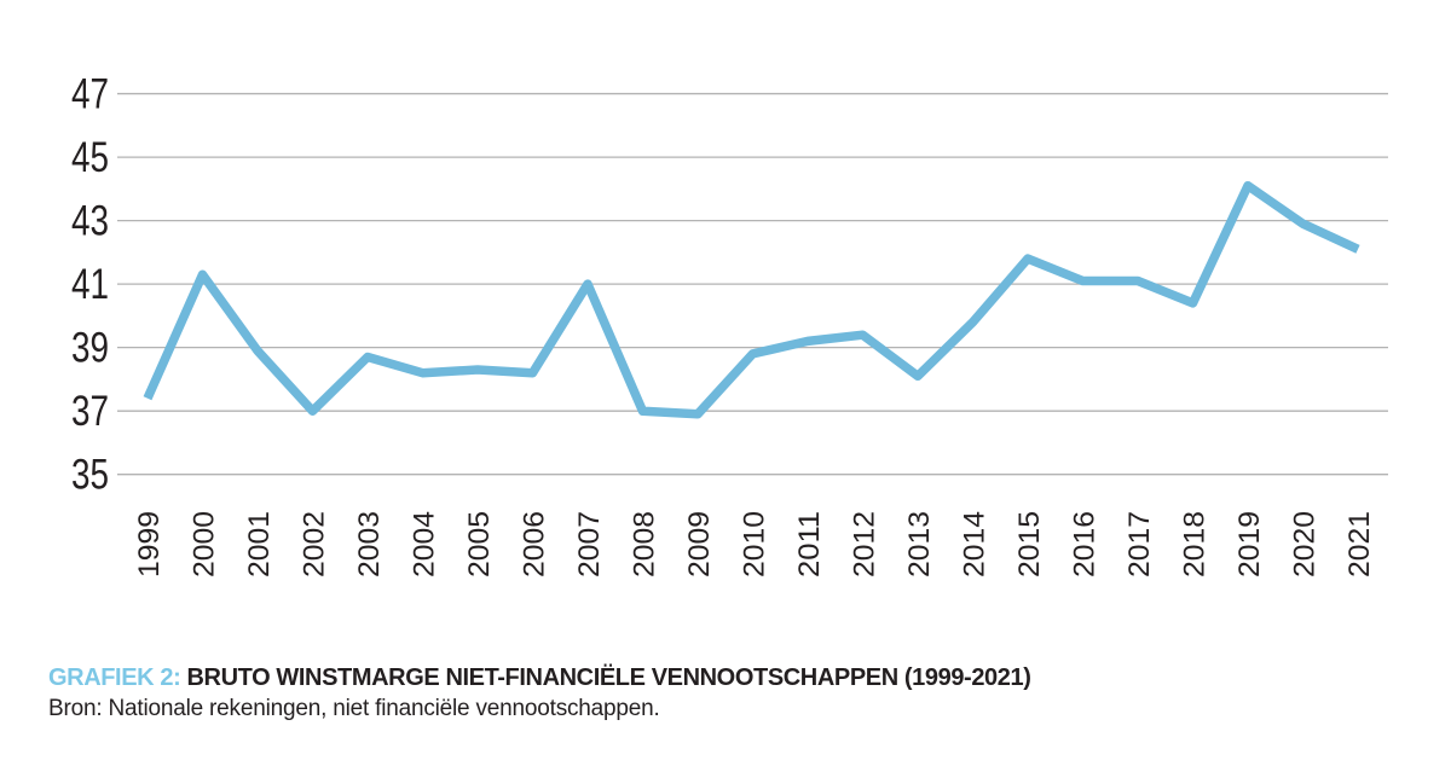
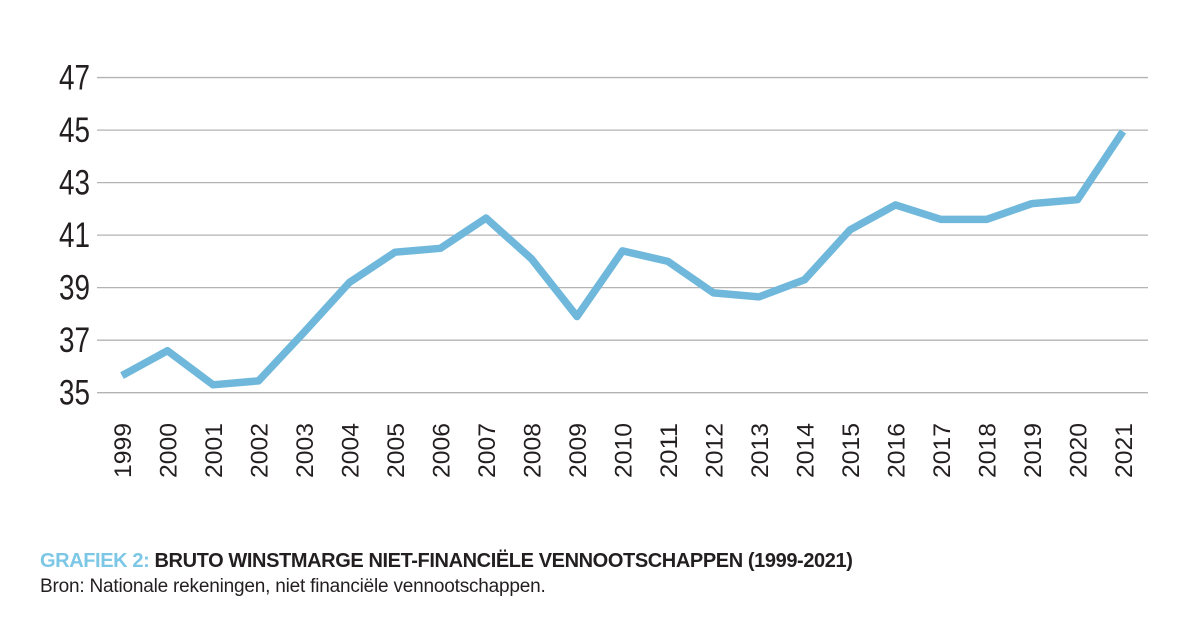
1999: 37.4 -> 35.6
2000: 41.3 -> 36.6
2001: 38.9 -> 35.3
2002: 37.0 -> 35.5
2003: 38.7 -> 37.3
2004: 38.2 -> 39.2
2005: 38.3 -> 40.4
2006: 38.2 -> 40.5
2007: 41.0 -> 41.6
2008: 37.0 -> 40.1
2009: 36.9 -> 37.9
2010: 38.8 -> 40.4
2011: 39.2 -> 40.0
2012: 39.4 -> 38.8
2013: 38.1 -> 38.6
2014: 39.8 -> 39.3
2015: 41.8 -> 41.2
2016: 41.1 -> 42.1
2017: 41.1 -> 41.6
2018: 40.4 -> 41.6
2019: 44.1 -> 42.2
2020: 42.9 -> 42.4
2021: 42.1 -> 45.0
